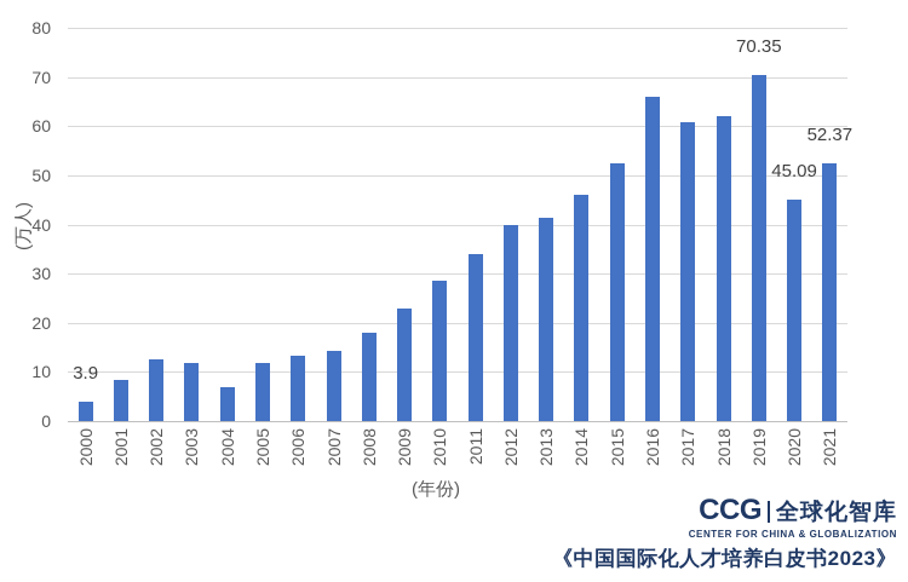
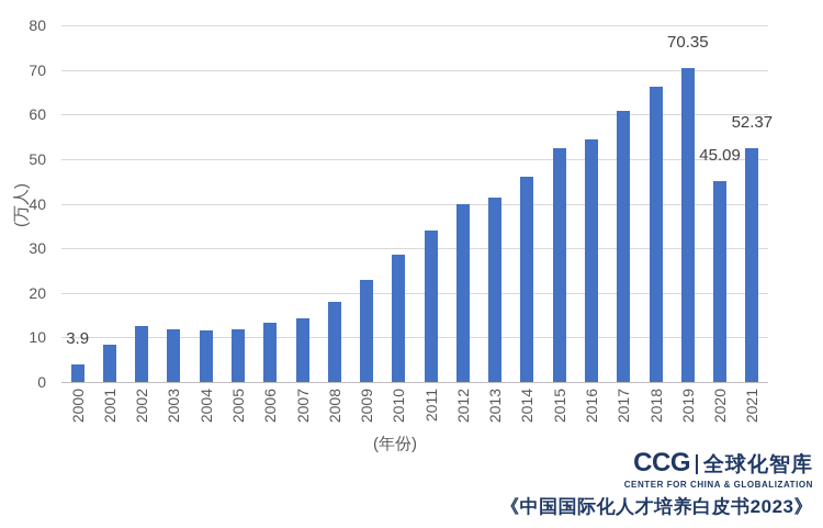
2004: 7 -> 11
2016: 66 -> 54
2018: 62 -> 66
